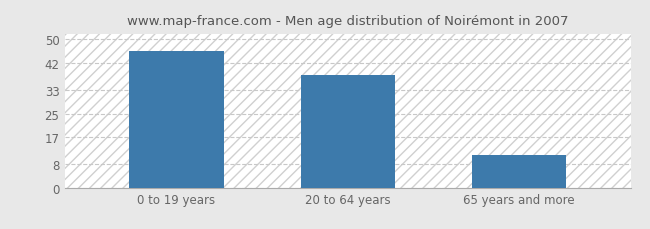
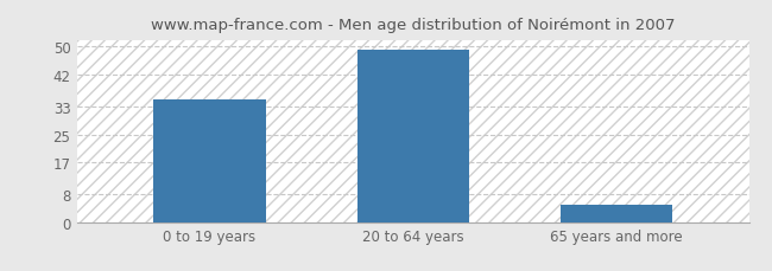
0 to 19 years: 46 -> 35
20 to 64 years: 38 -> 49
65 years and more: 11 -> 5
